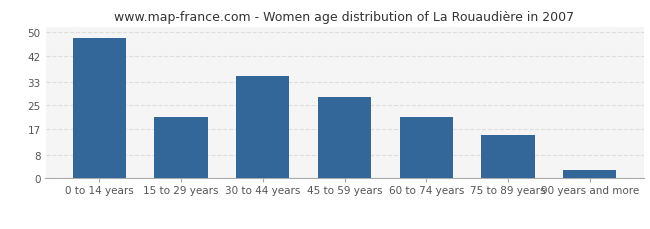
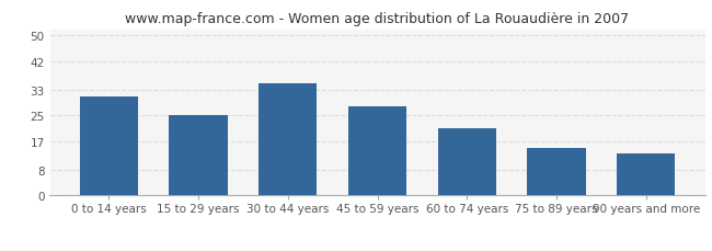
0 to 14 years: 48 -> 31
15 to 29 years: 21 -> 25
90 years and more: 3 -> 13
